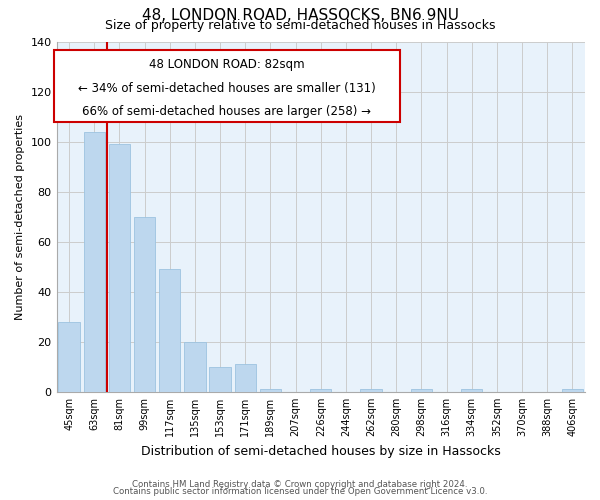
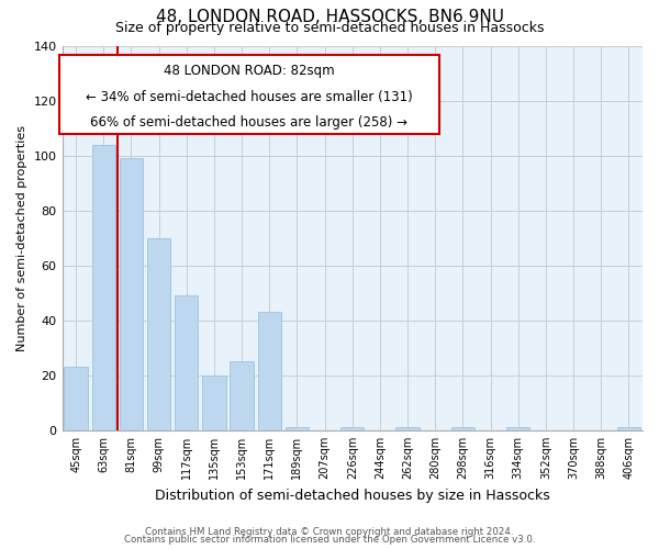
45sqm: 28 -> 23
153sqm: 10 -> 25
171sqm: 11 -> 43
